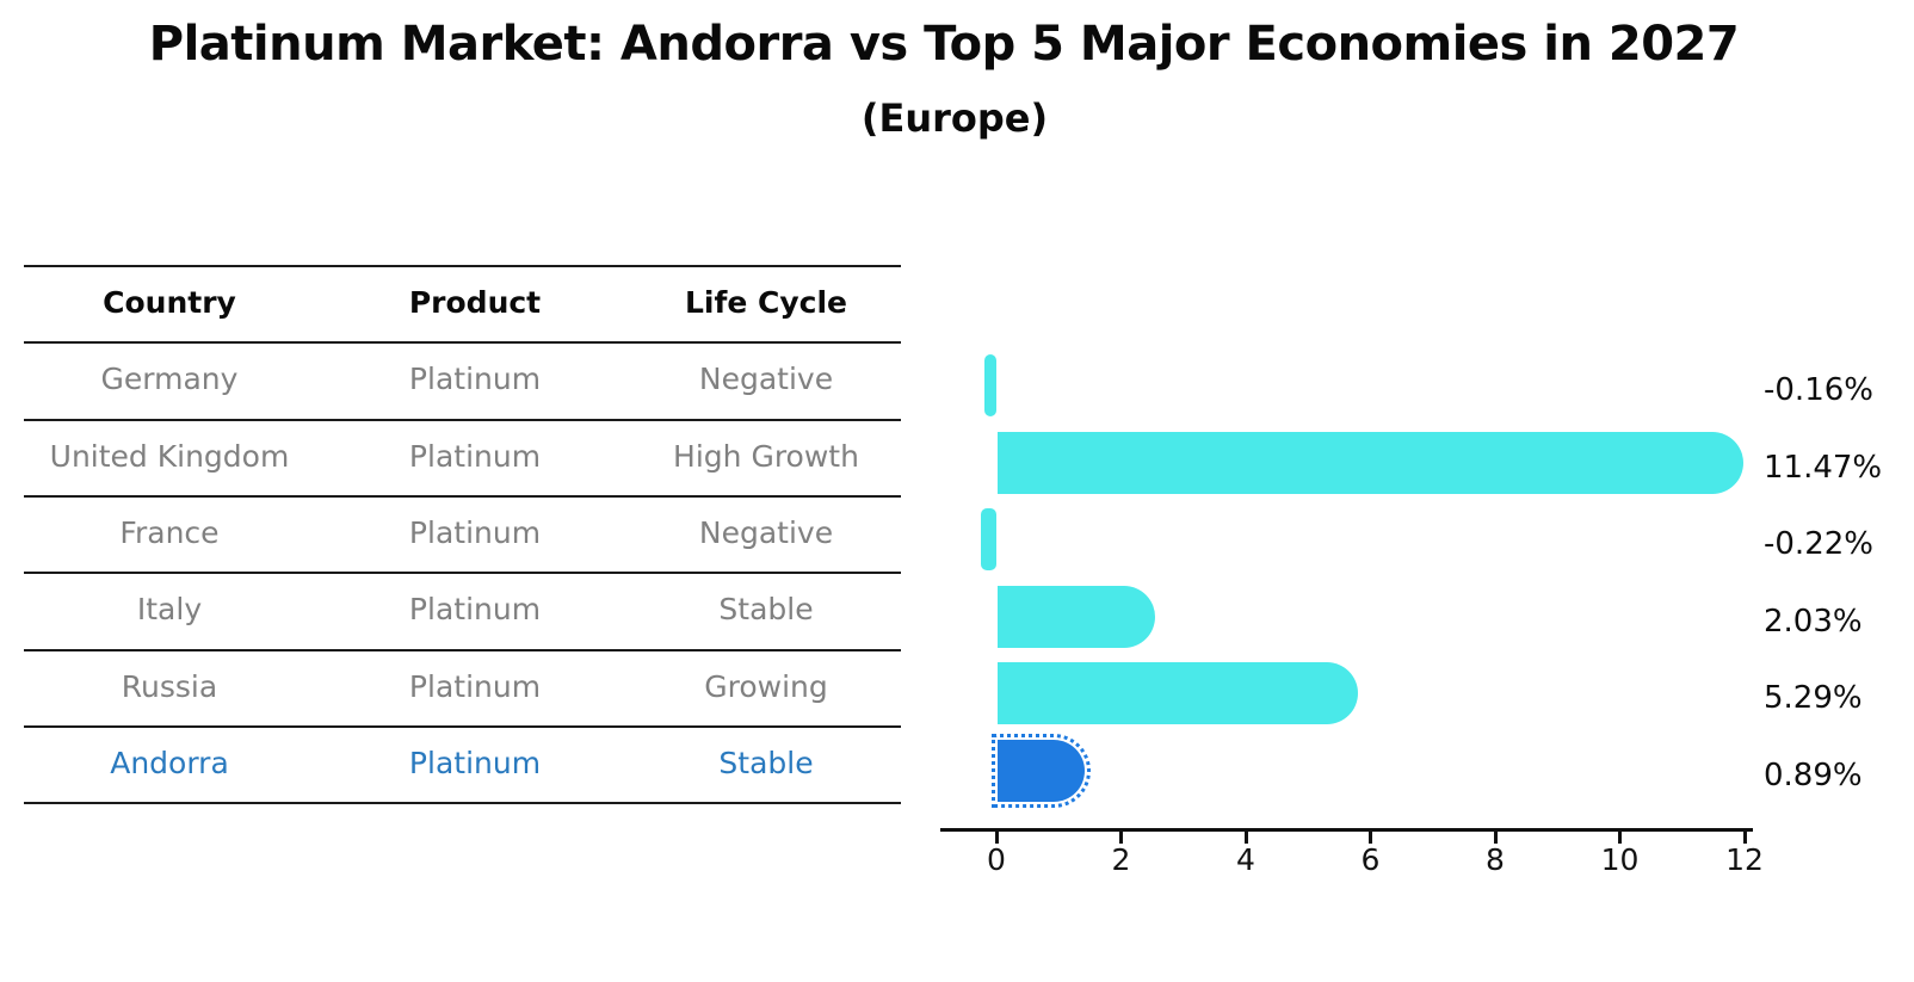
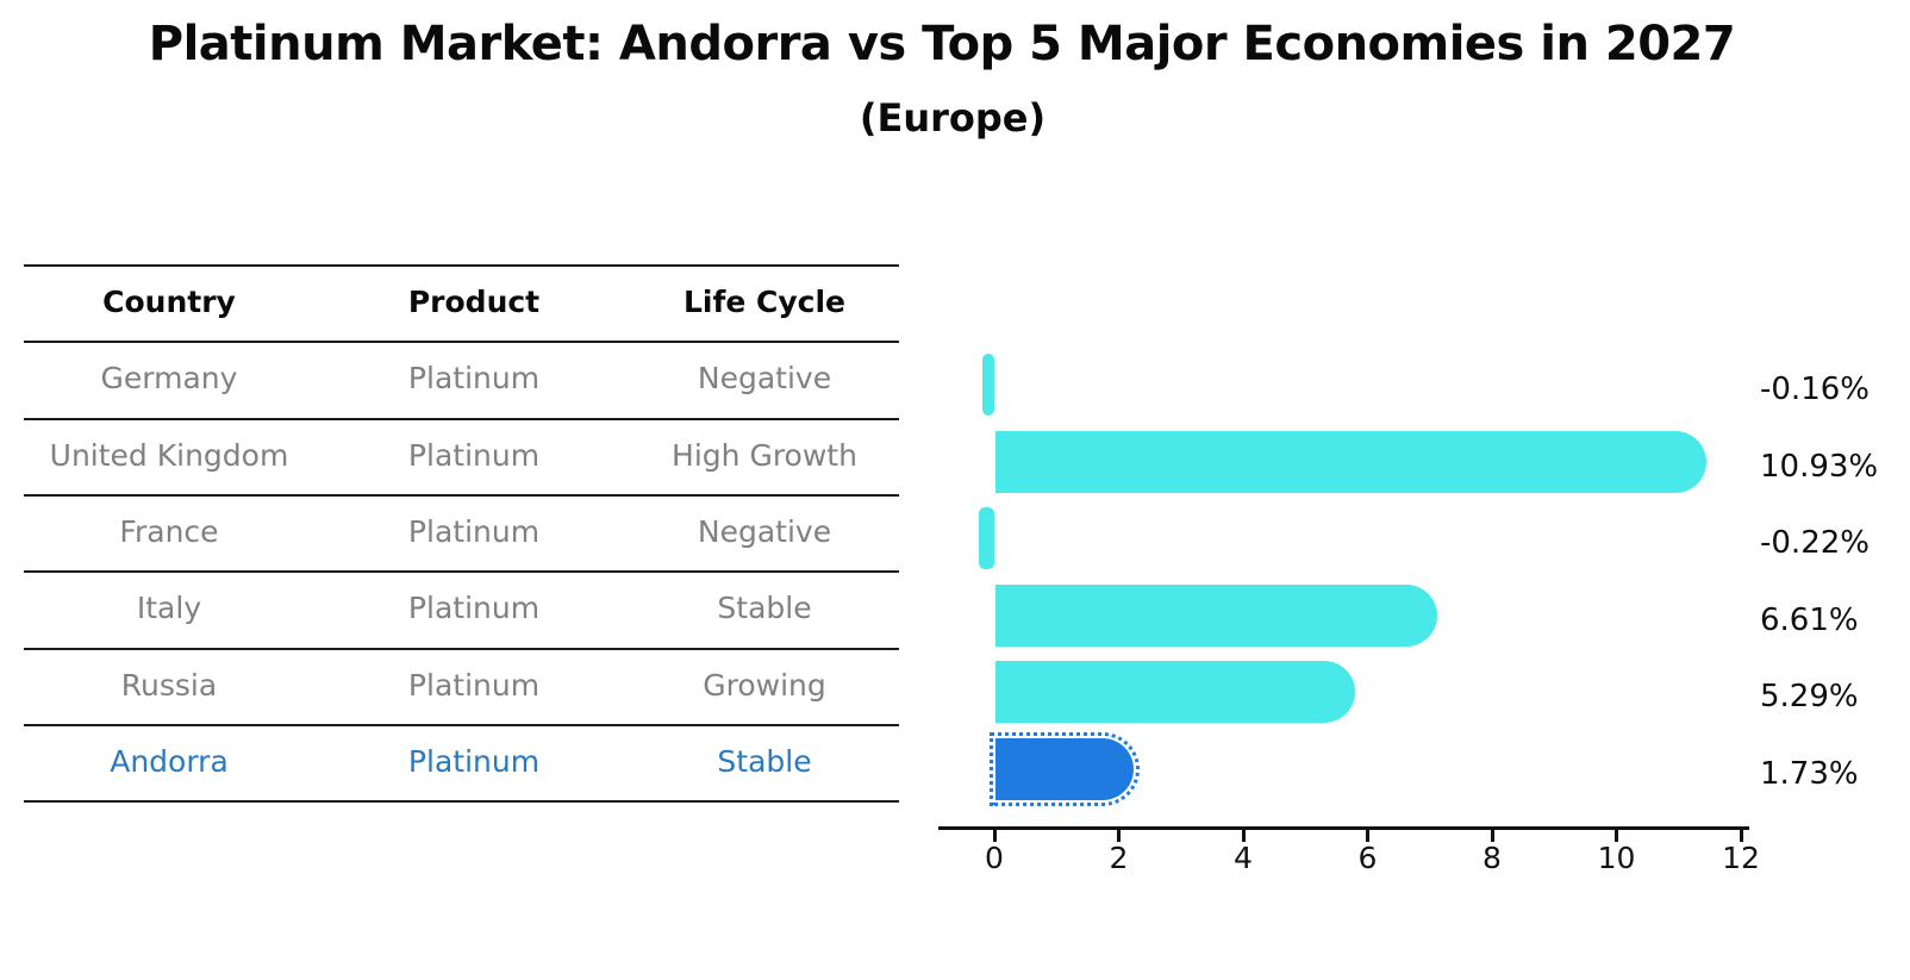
United Kingdom: 11.47% -> 10.93%
Italy: 2.03% -> 6.61%
Andorra: 0.89% -> 1.73%
